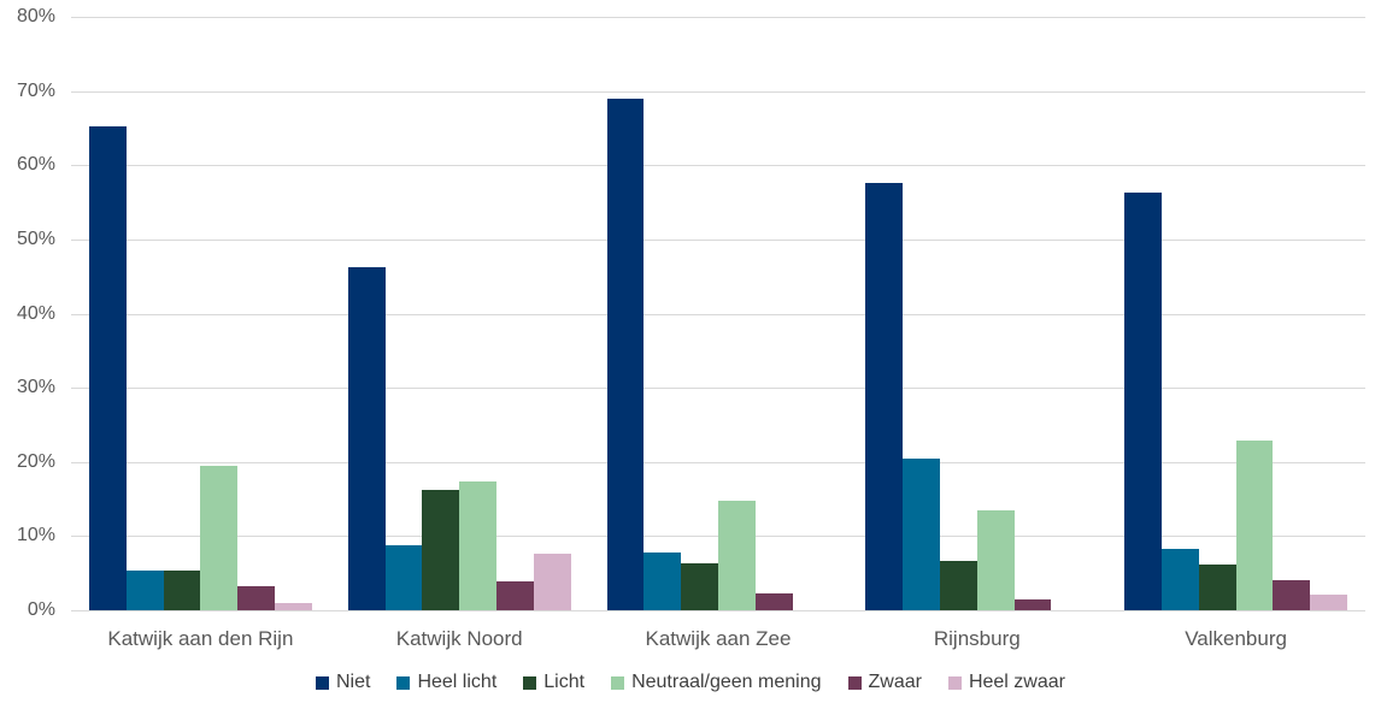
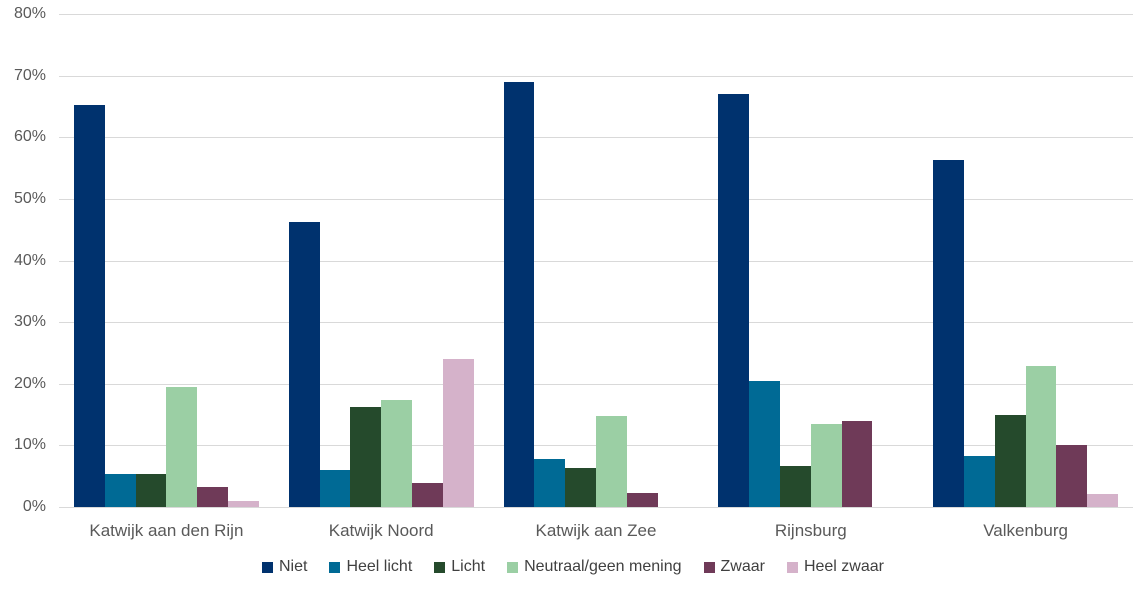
Heel licht/Katwijk Noord: 9% -> 6%
Heel zwaar/Katwijk Noord: 8% -> 24%
Niet/Rijnsburg: 58% -> 67%
Zwaar/Rijnsburg: 2% -> 14%
Licht/Valkenburg: 6% -> 15%
Zwaar/Valkenburg: 4% -> 10%
